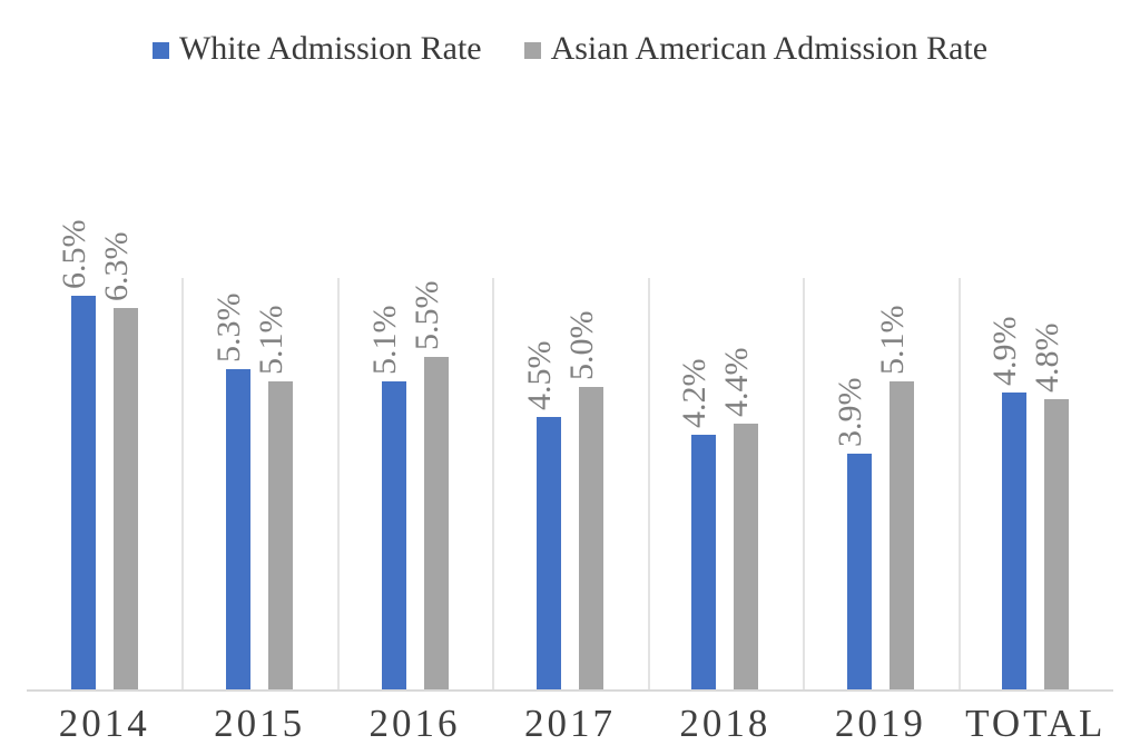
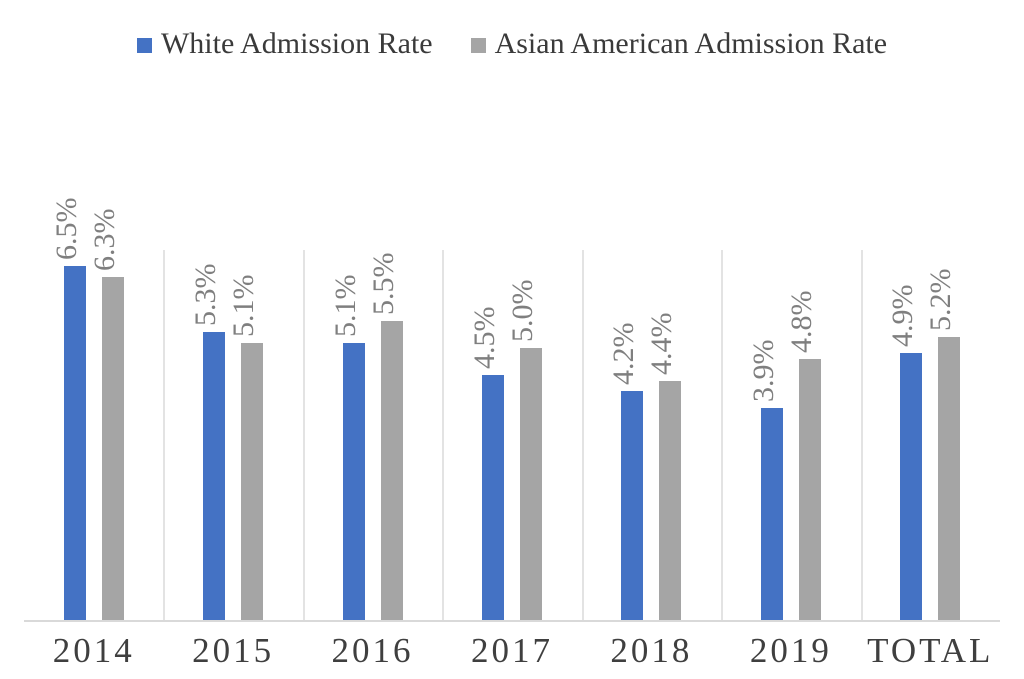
Asian American Admission Rate/2019: 5.1% -> 4.8%
Asian American Admission Rate/TOTAL: 4.8% -> 5.2%
